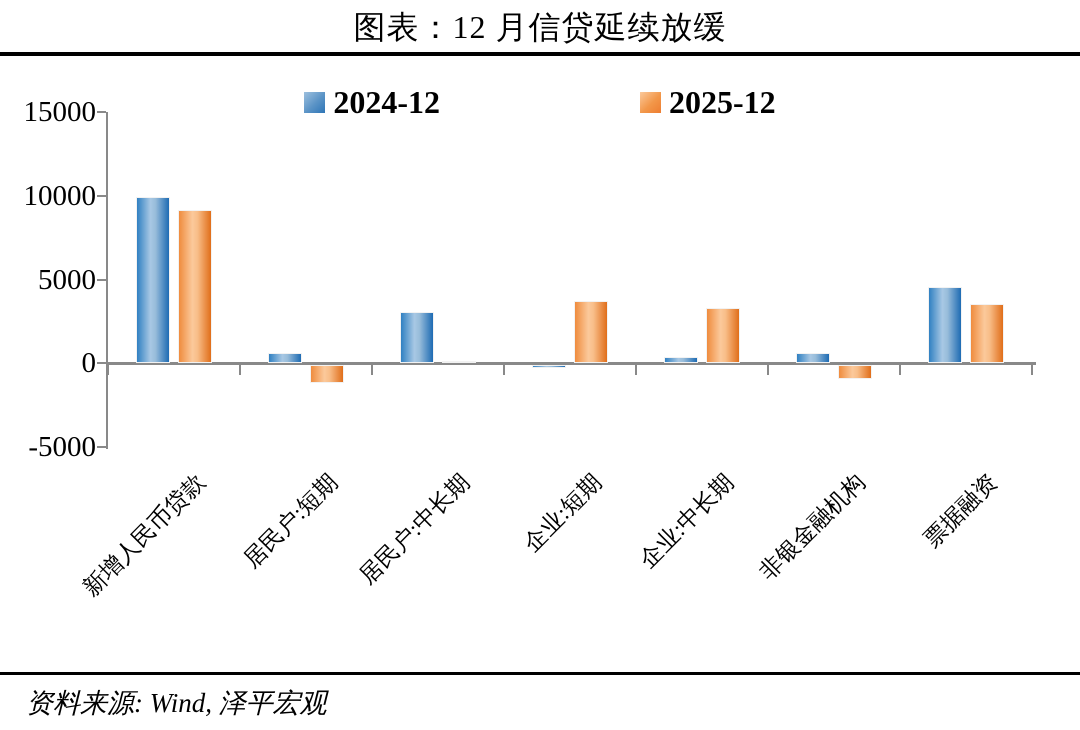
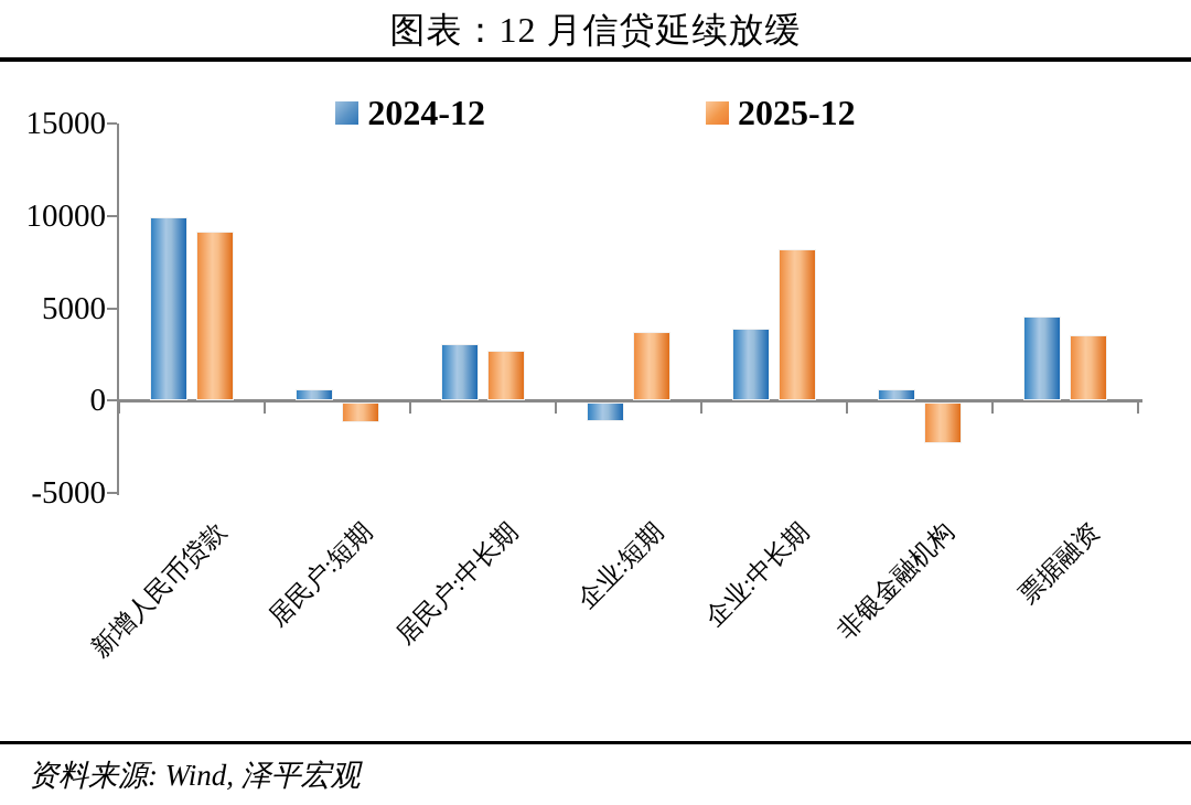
2025-12/居民户:中长期: 100 -> 2700
2024-12/企业:短期: -200 -> -1000
2024-12/企业:中长期: 400 -> 3900
2025-12/企业:中长期: 3300 -> 8200
2025-12/非银金融机构: -800 -> -2200
